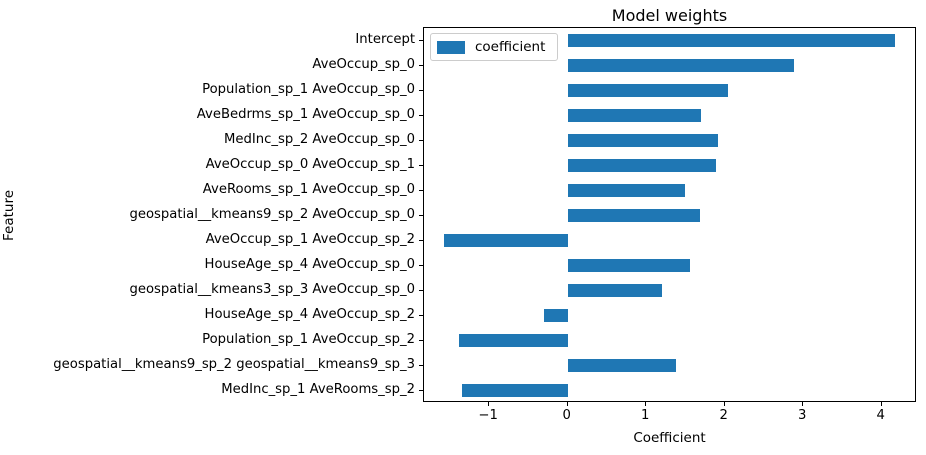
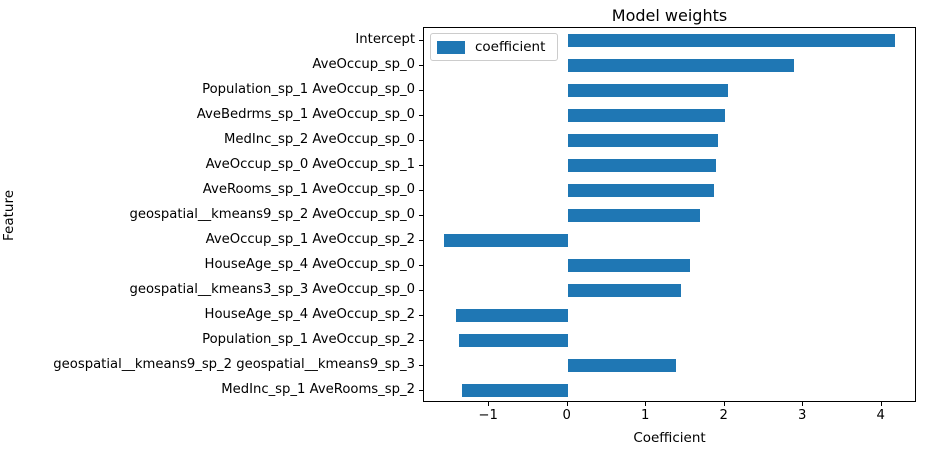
AveBedrms_sp_1 AveOccup_sp_0: 1.7 -> 2.0
AveRooms_sp_1 AveOccup_sp_0: 1.5 -> 1.9
geospatial__kmeans3_sp_3 AveOccup_sp_0: 1.2 -> 1.4
HouseAge_sp_4 AveOccup_sp_2: -0.3 -> -1.4
